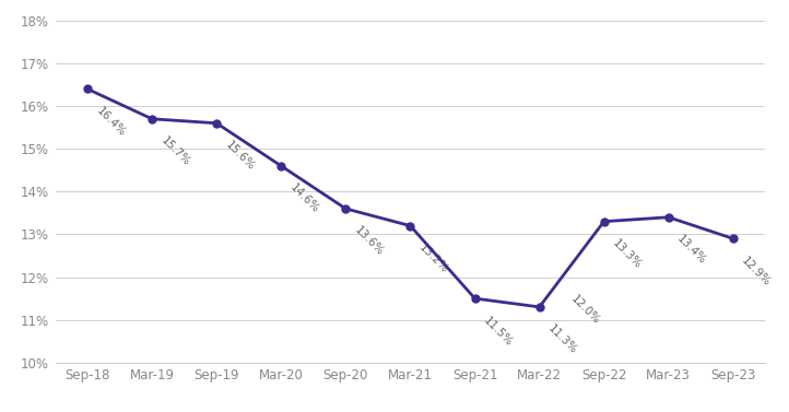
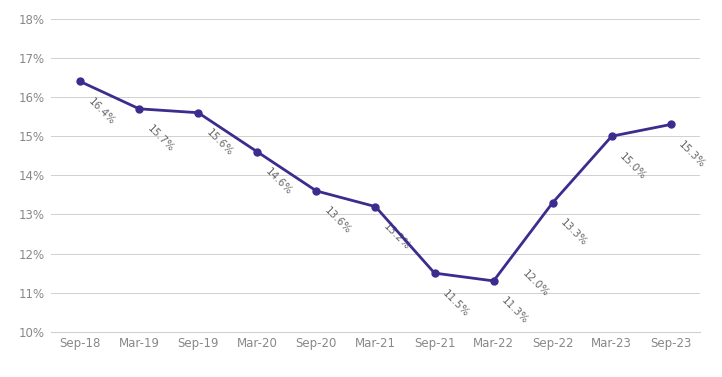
Mar-23: 13.4% -> 15.0%
Sep-23: 12.9% -> 15.3%
